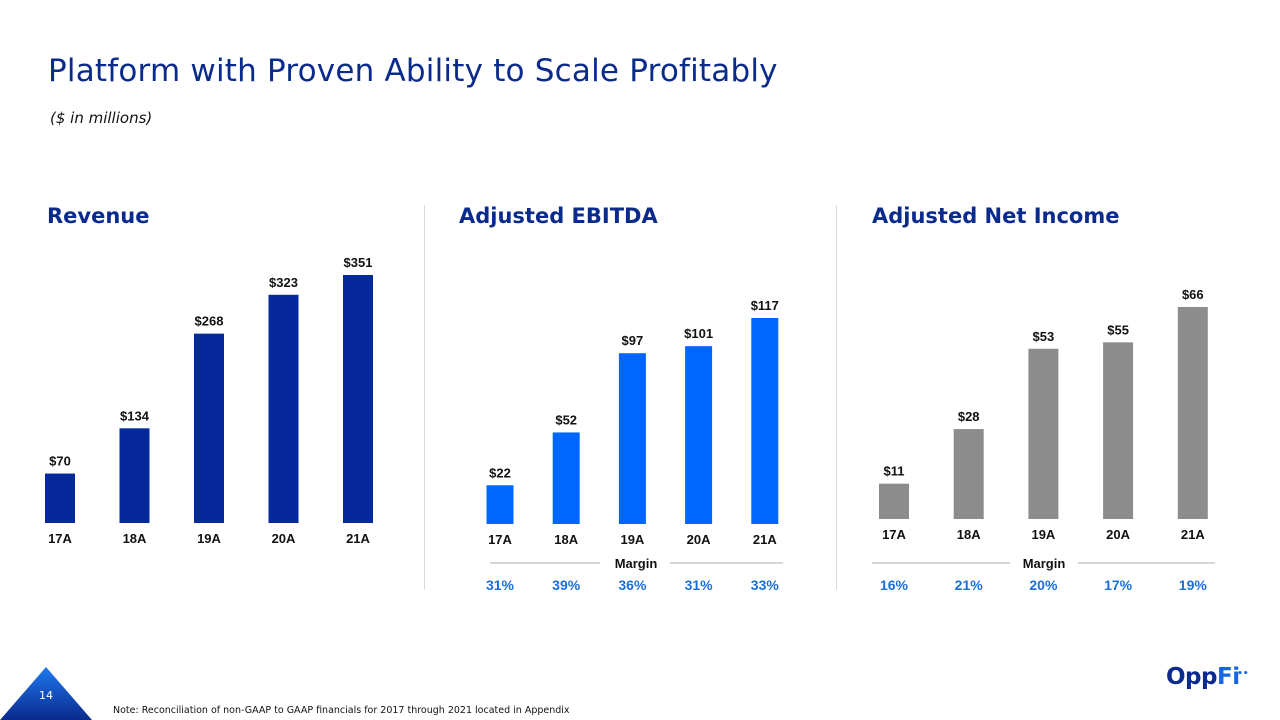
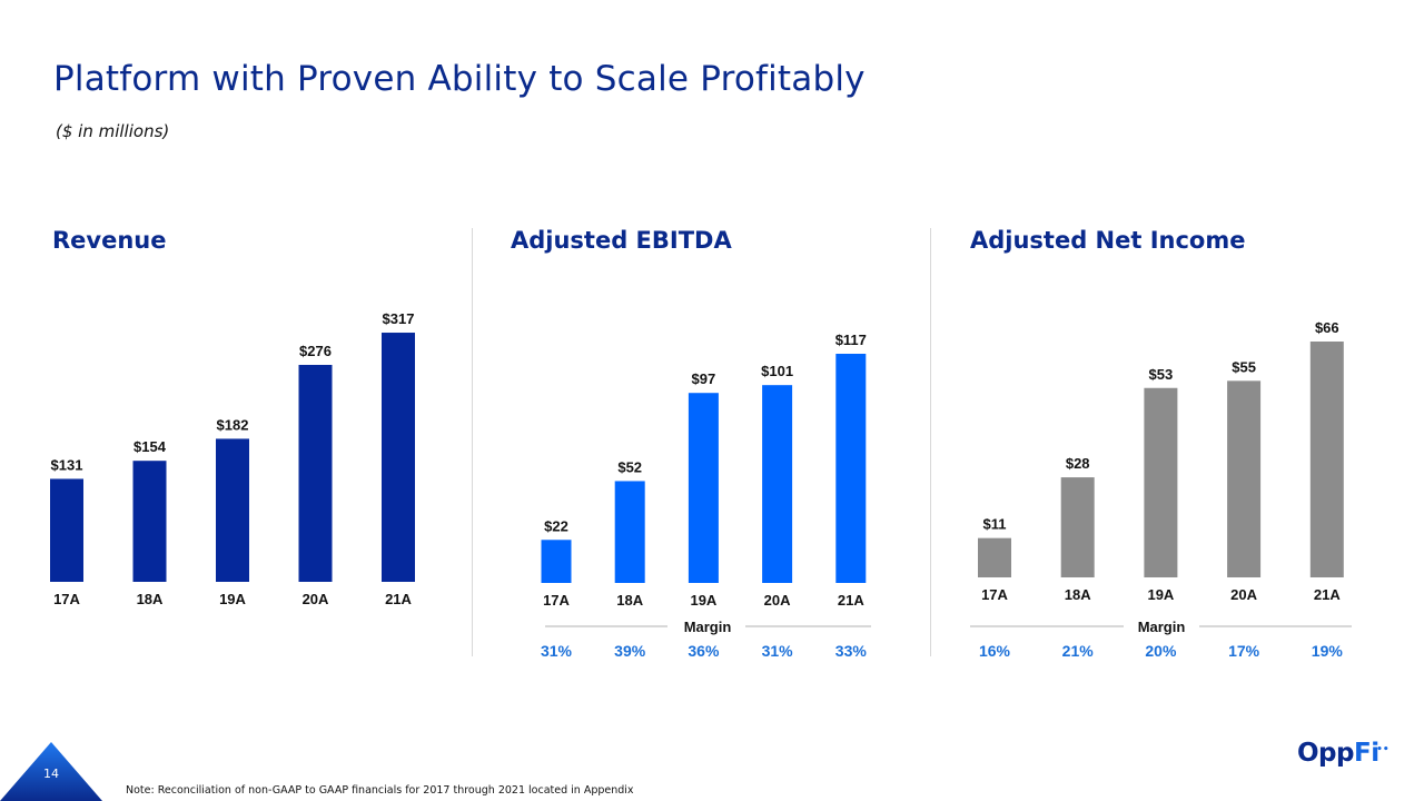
Revenue/17A: $70 -> $131
Revenue/18A: $134 -> $154
Revenue/19A: $268 -> $182
Revenue/20A: $323 -> $276
Revenue/21A: $351 -> $317
